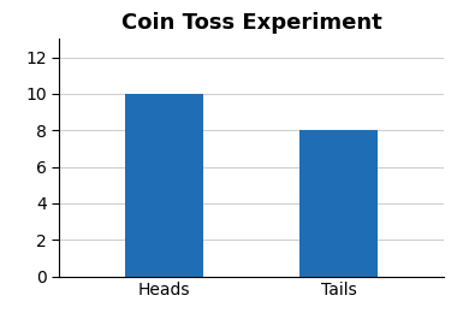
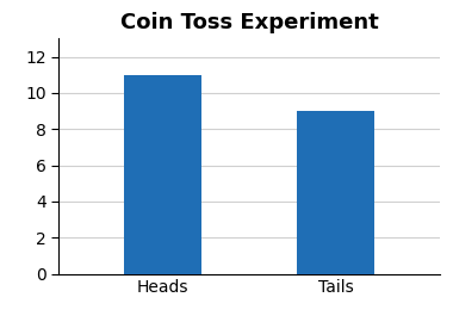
Heads: 10 -> 11
Tails: 8 -> 9
